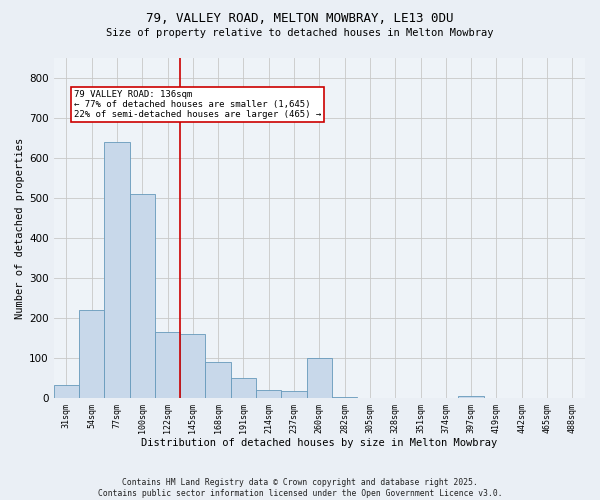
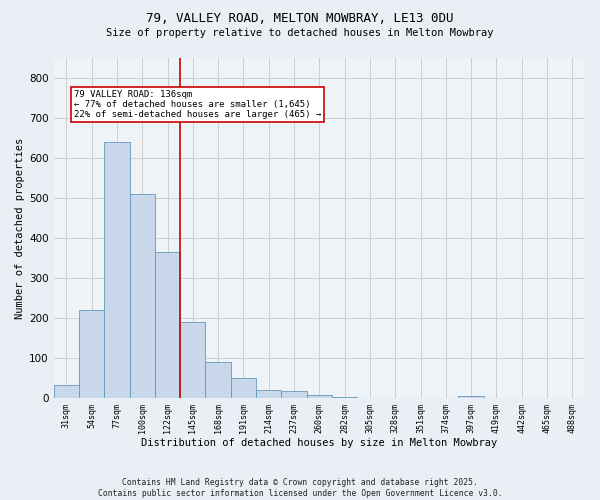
122sqm: 165 -> 365
145sqm: 160 -> 190
260sqm: 100 -> 8
